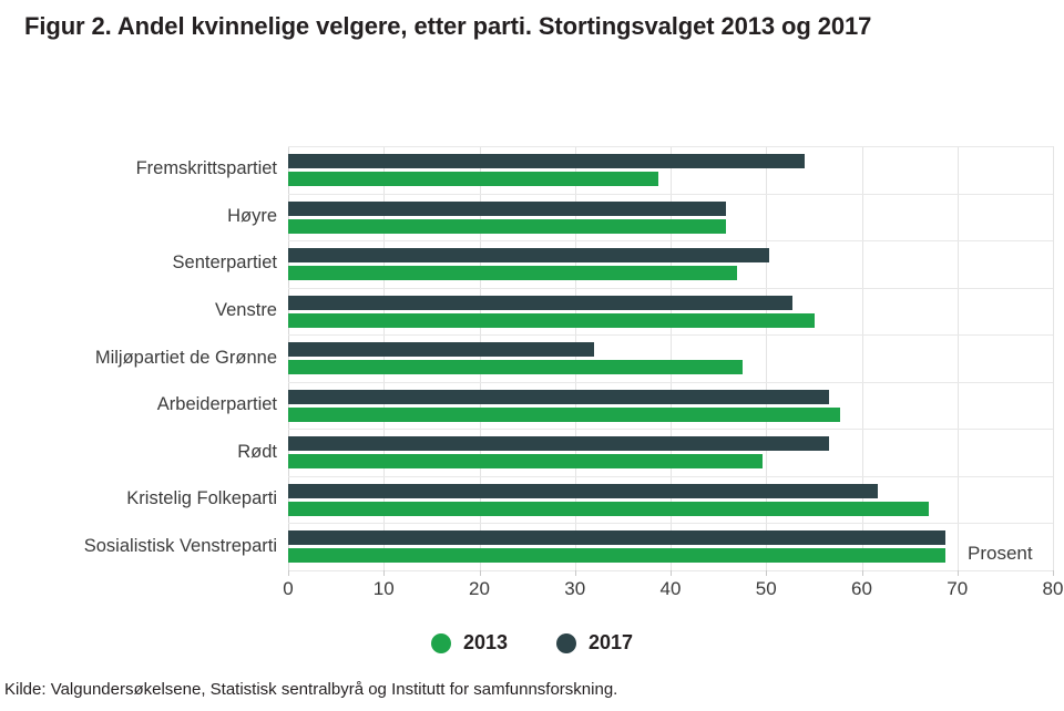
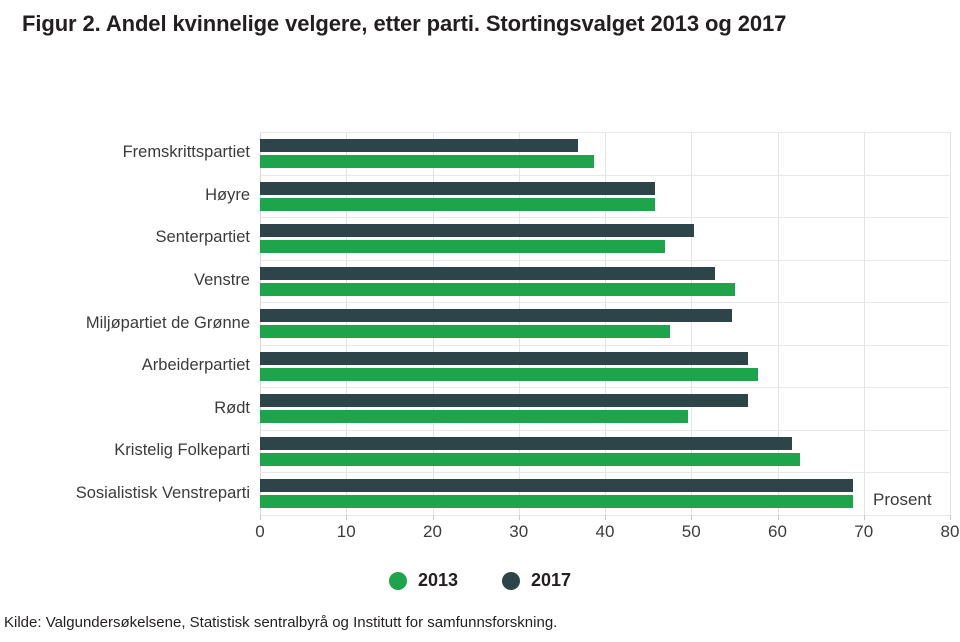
2017/Fremskrittspartiet: 54 -> 37
2017/Miljøpartiet de Grønne: 32 -> 55
2013/Kristelig Folkeparti: 67 -> 63
